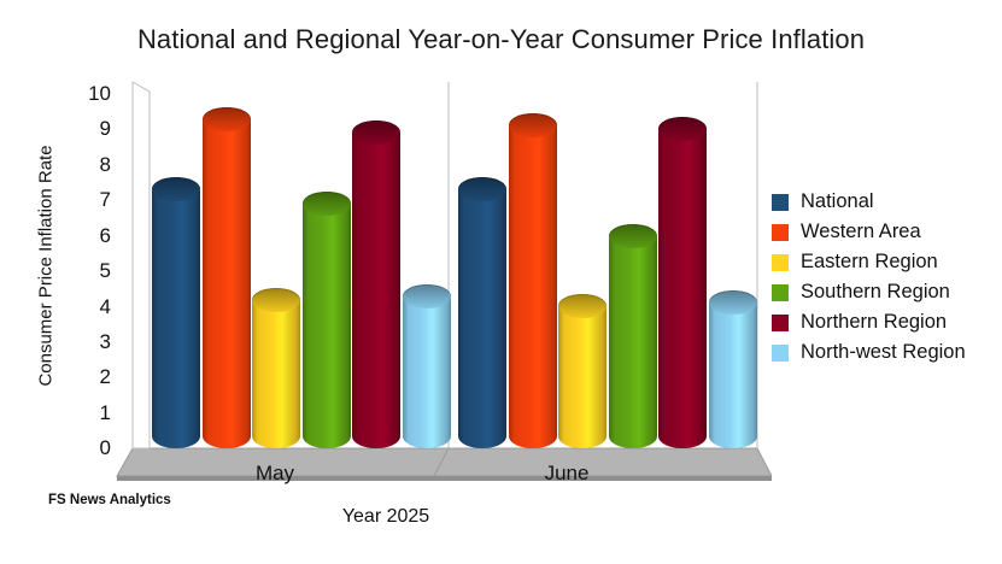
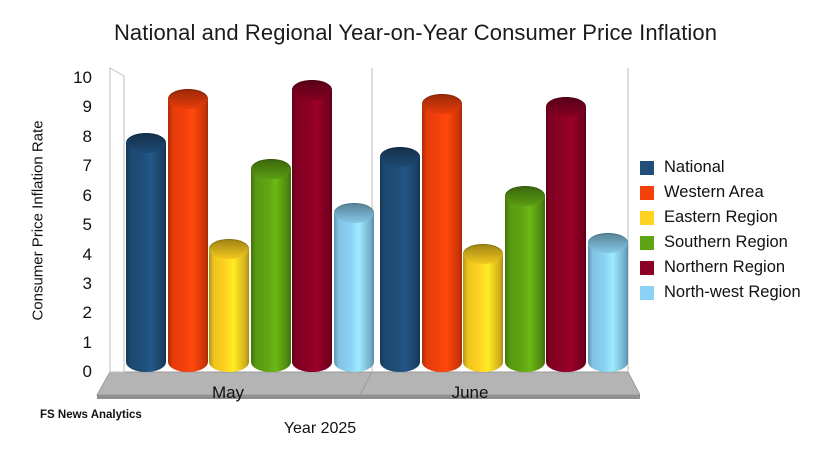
National/May: 7.3 -> 7.8
Northern Region/May: 8.9 -> 9.6
North-west Region/May: 4.3 -> 5.4
North-west Region/June: 4.1 -> 4.4
